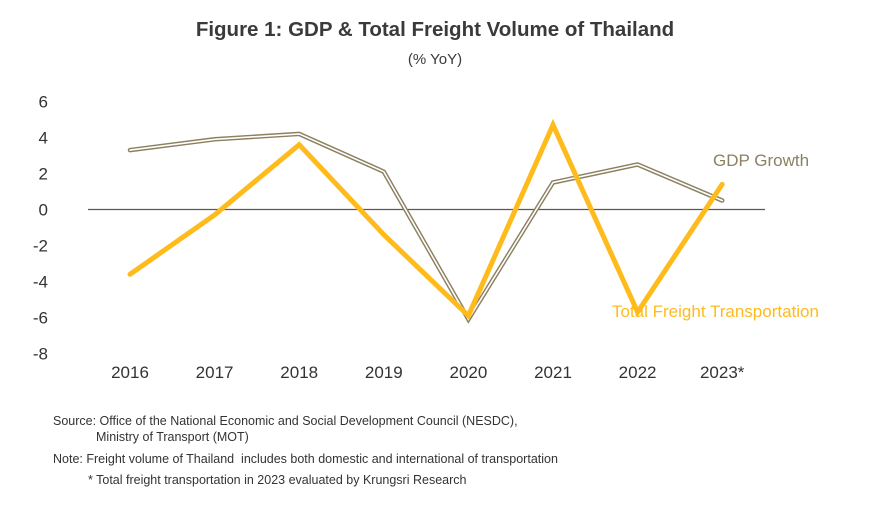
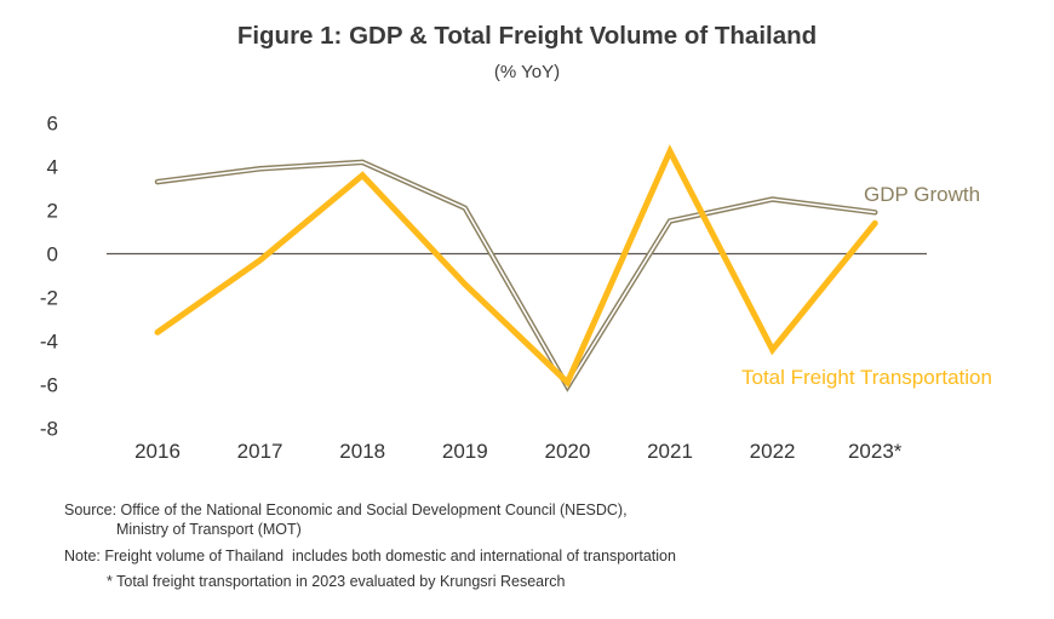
Total Freight Transportation/2022: -5.7 -> -4.4
GDP Growth/2023*: 0.5 -> 1.9
